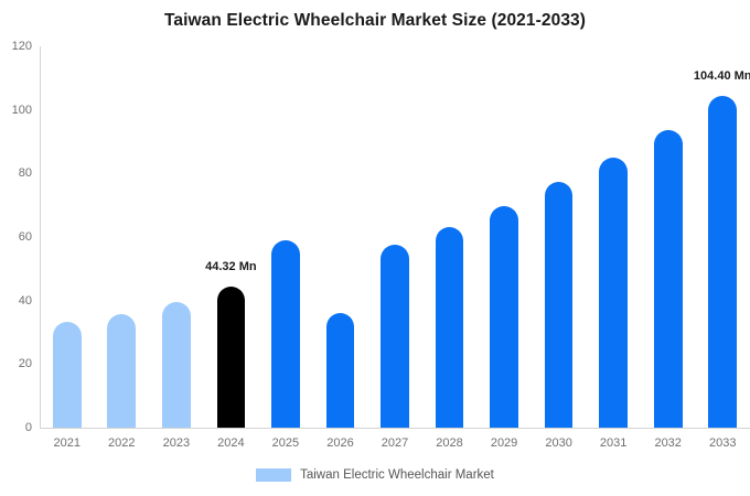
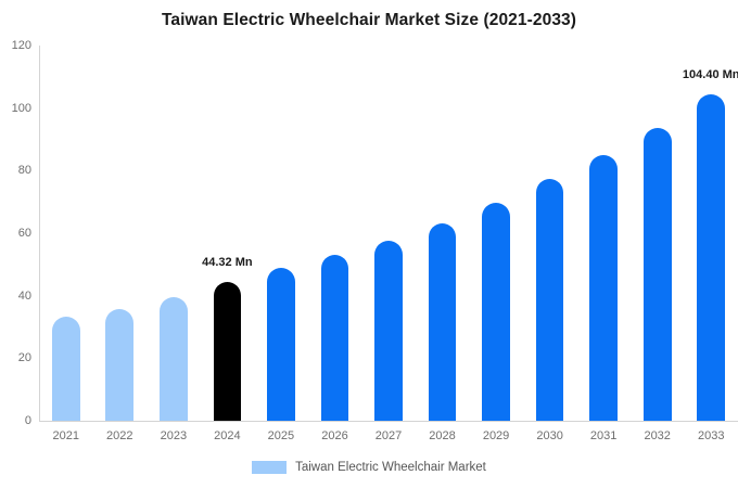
2025: 59 -> 49
2026: 36 -> 53
